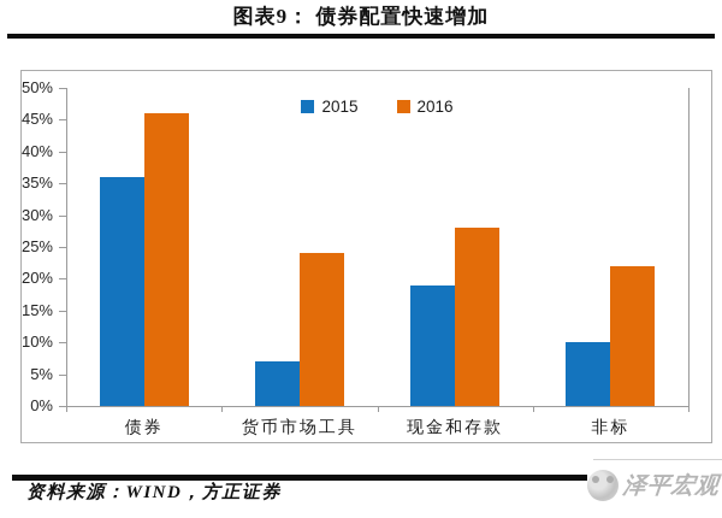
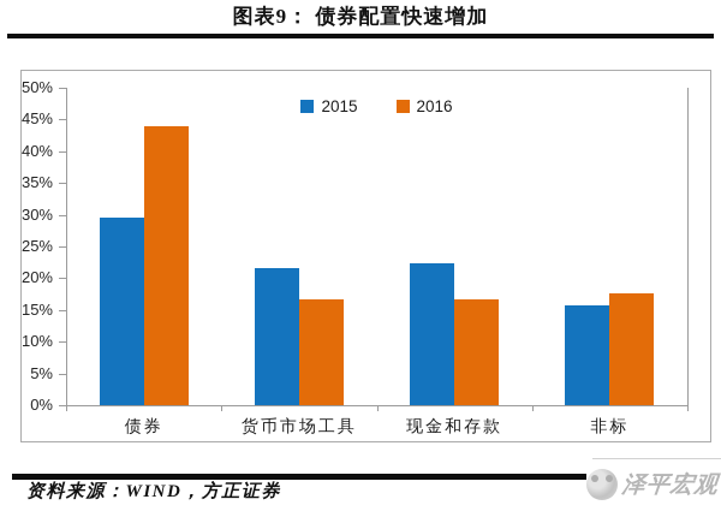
2015/债券: 36% -> 30%
2016/债券: 46% -> 44%
2015/货币市场工具: 7% -> 22%
2016/货币市场工具: 24% -> 17%
2015/现金和存款: 19% -> 22%
2016/现金和存款: 28% -> 17%
2015/非标: 10% -> 16%
2016/非标: 22% -> 18%
